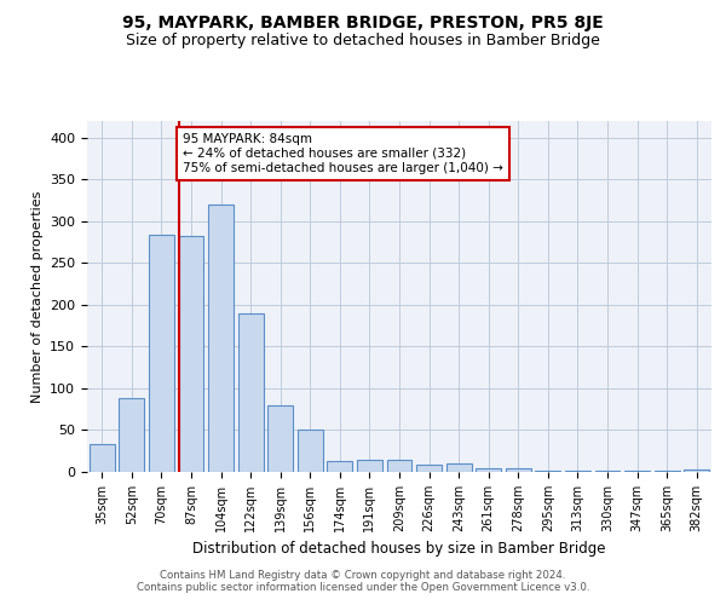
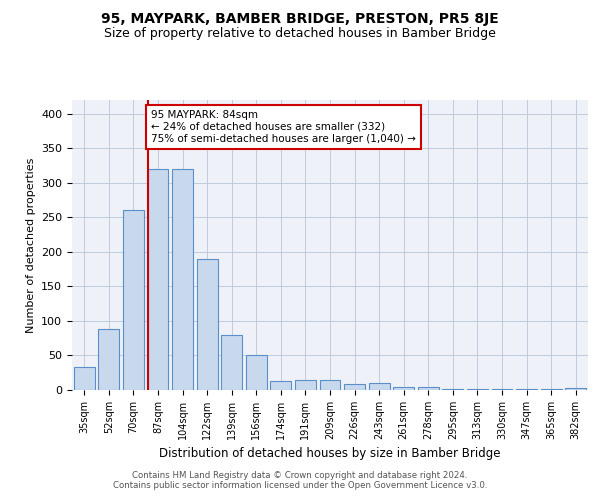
70sqm: 284 -> 260
87sqm: 282 -> 320
